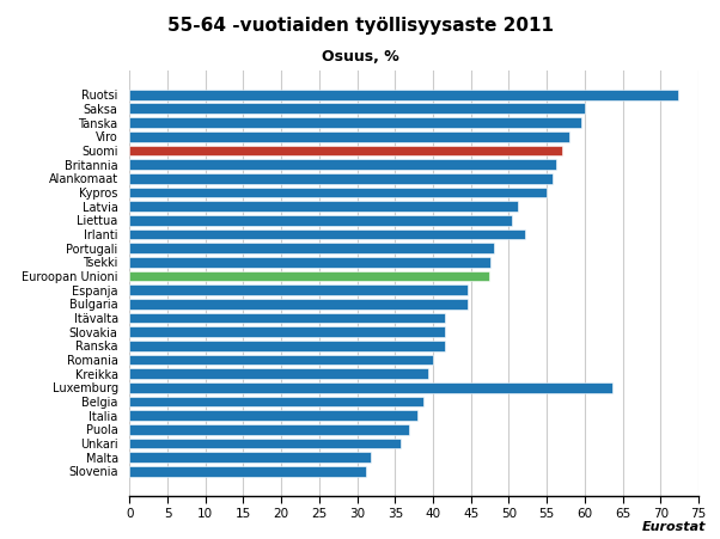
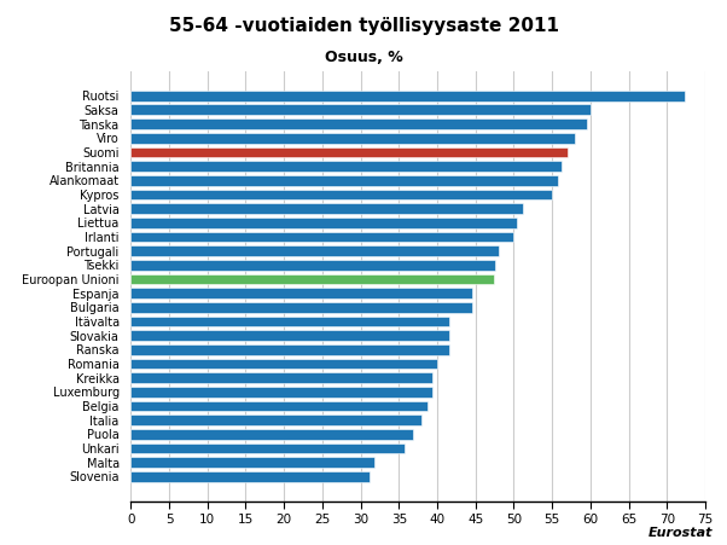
Irlanti: 52.2 -> 49.9
Luxemburg: 63.6 -> 39.3
